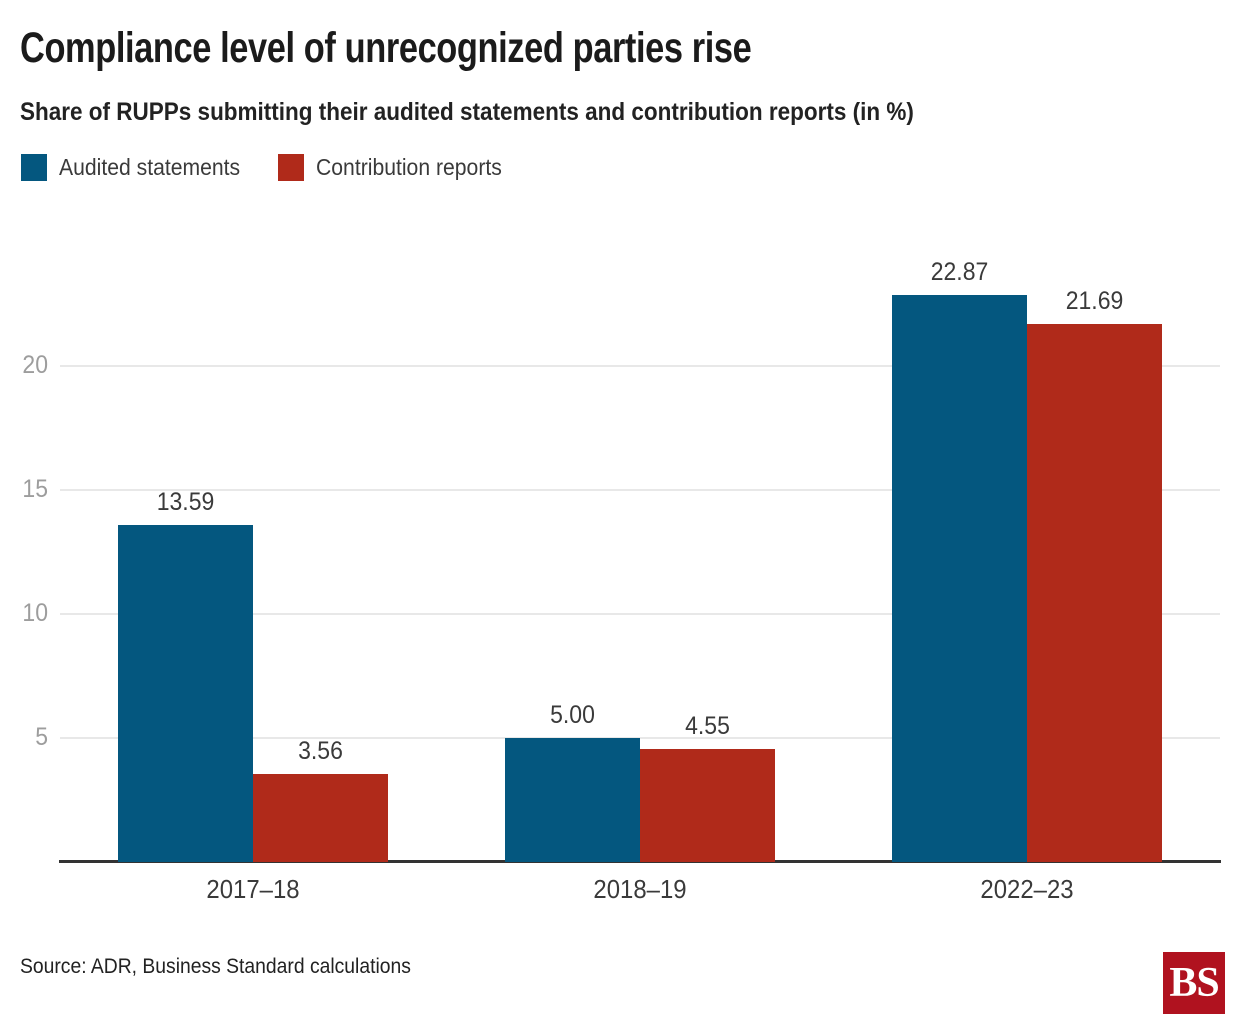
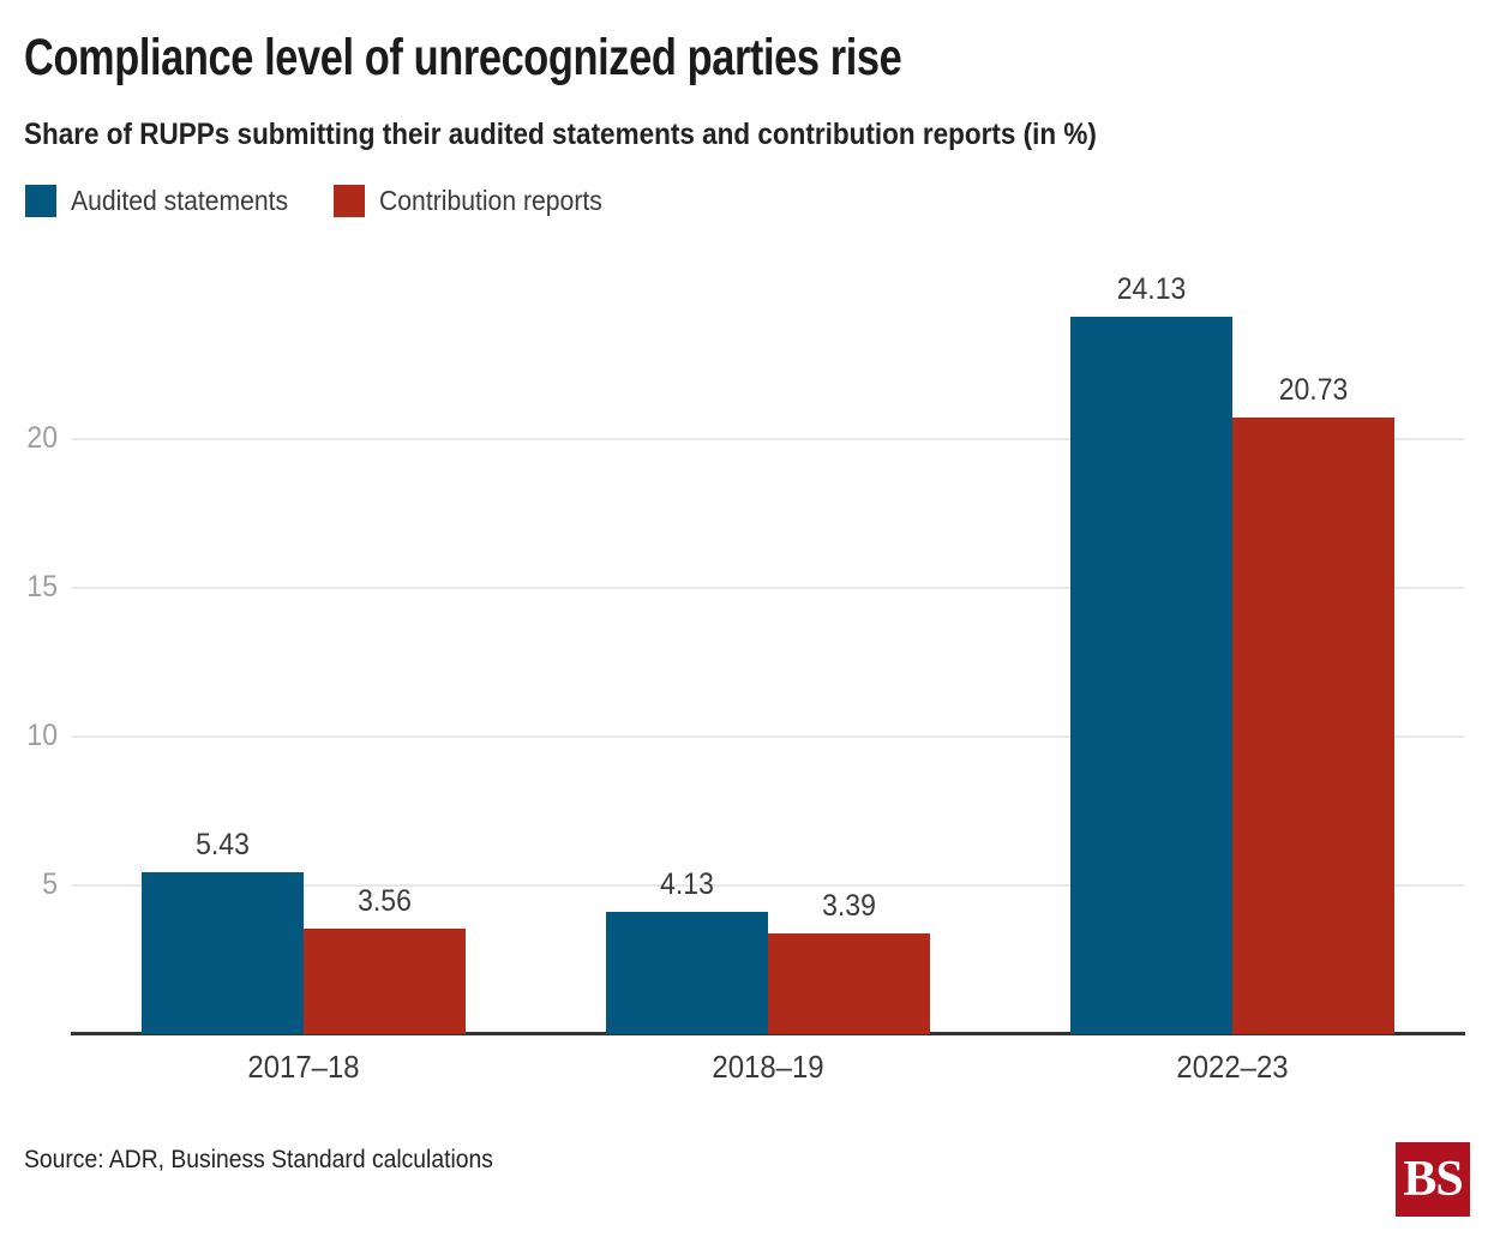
Audited statements/2017–18: 13.59 -> 5.43
Audited statements/2018–19: 5.00 -> 4.13
Contribution reports/2018–19: 4.55 -> 3.39
Audited statements/2022–23: 22.87 -> 24.13
Contribution reports/2022–23: 21.69 -> 20.73
